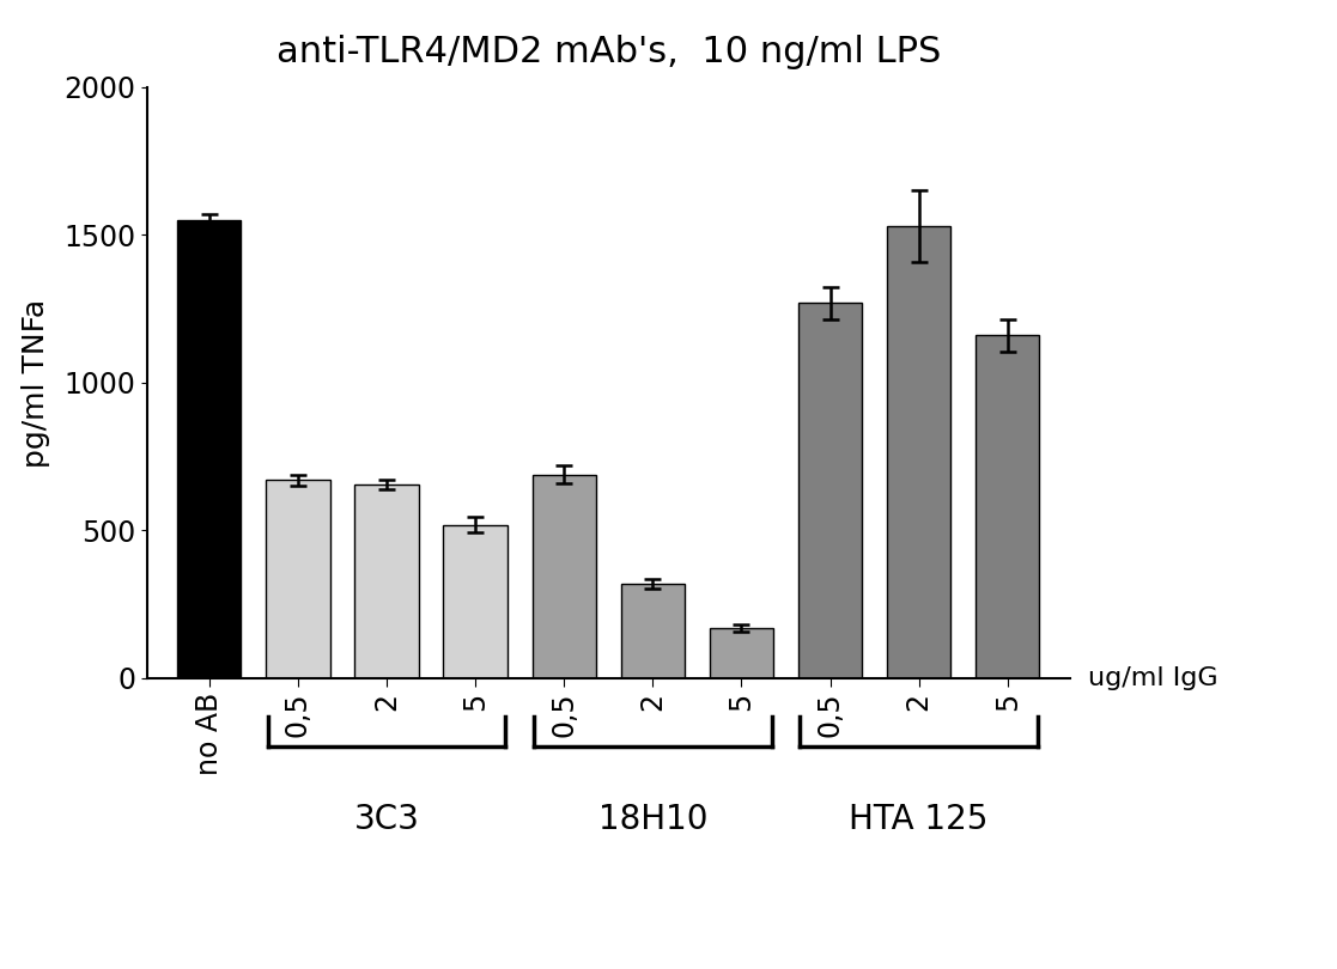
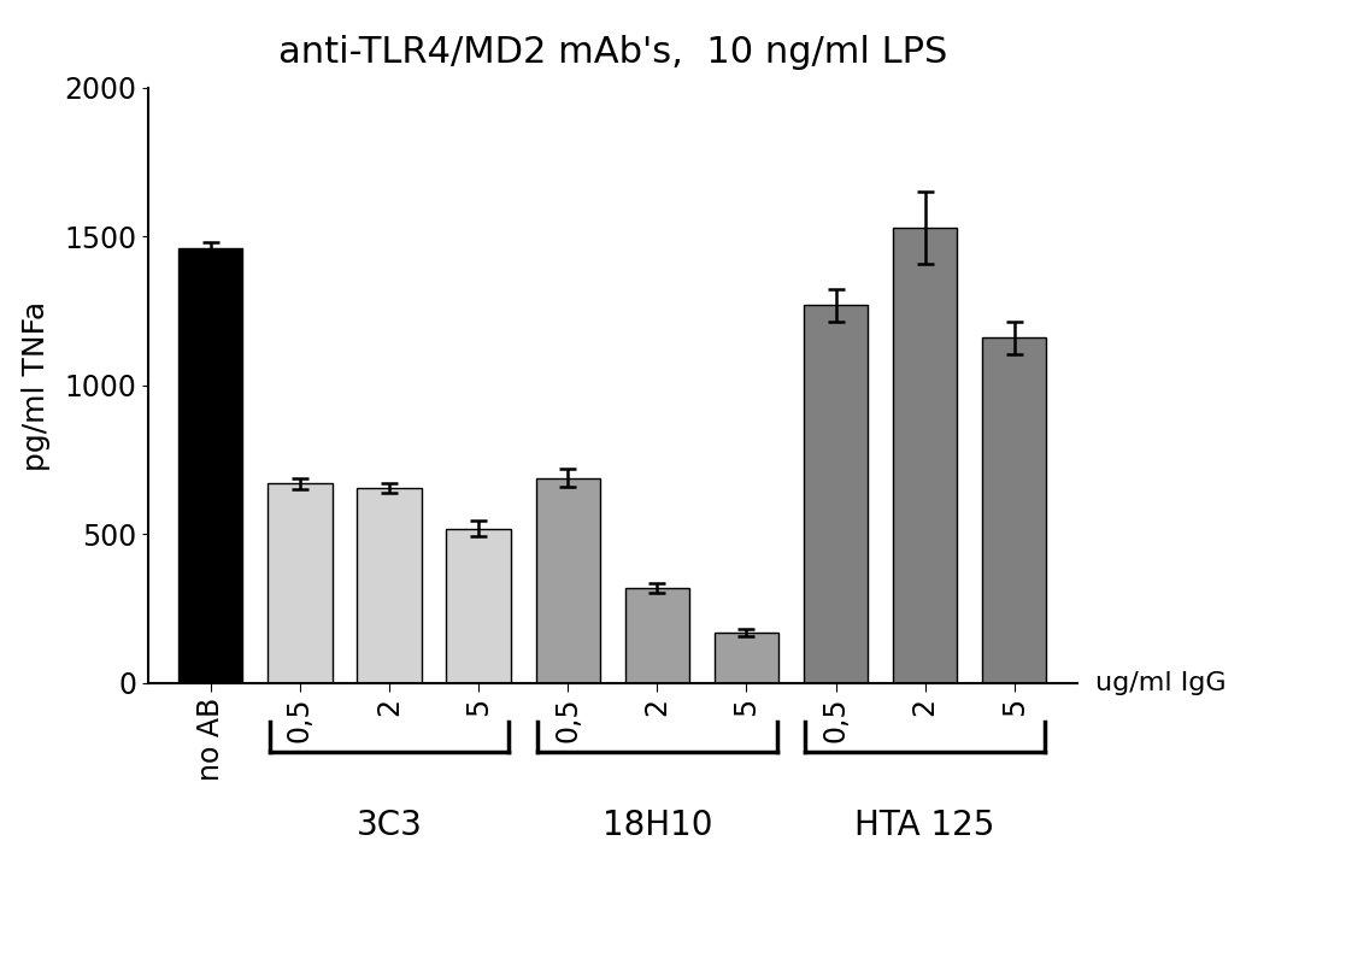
no AB: 1550 -> 1460
